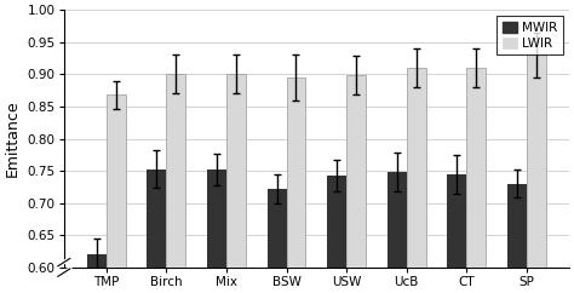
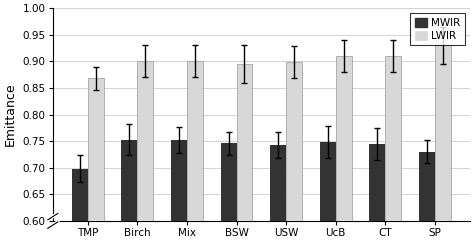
MWIR/TMP: 0.620 -> 0.698
MWIR/BSW: 0.722 -> 0.746
